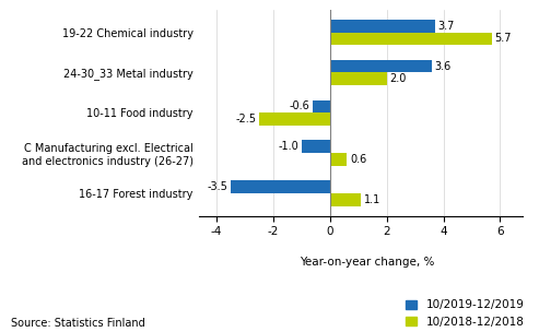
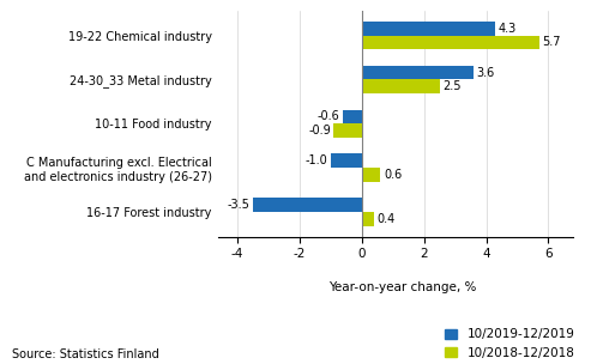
10/2019-12/2019/19-22 Chemical industry: 3.7 -> 4.3
10/2018-12/2018/24-30_33 Metal industry: 2.0 -> 2.5
10/2018-12/2018/10-11 Food industry: -2.5 -> -0.9
10/2018-12/2018/16-17 Forest industry: 1.1 -> 0.4
